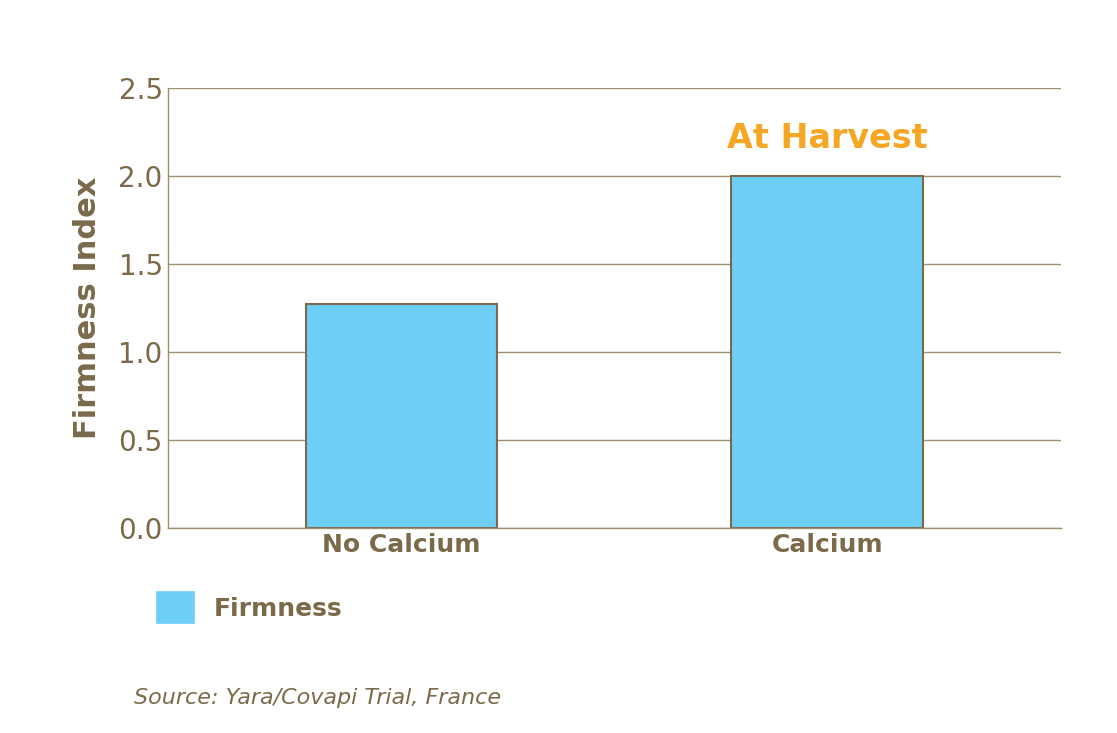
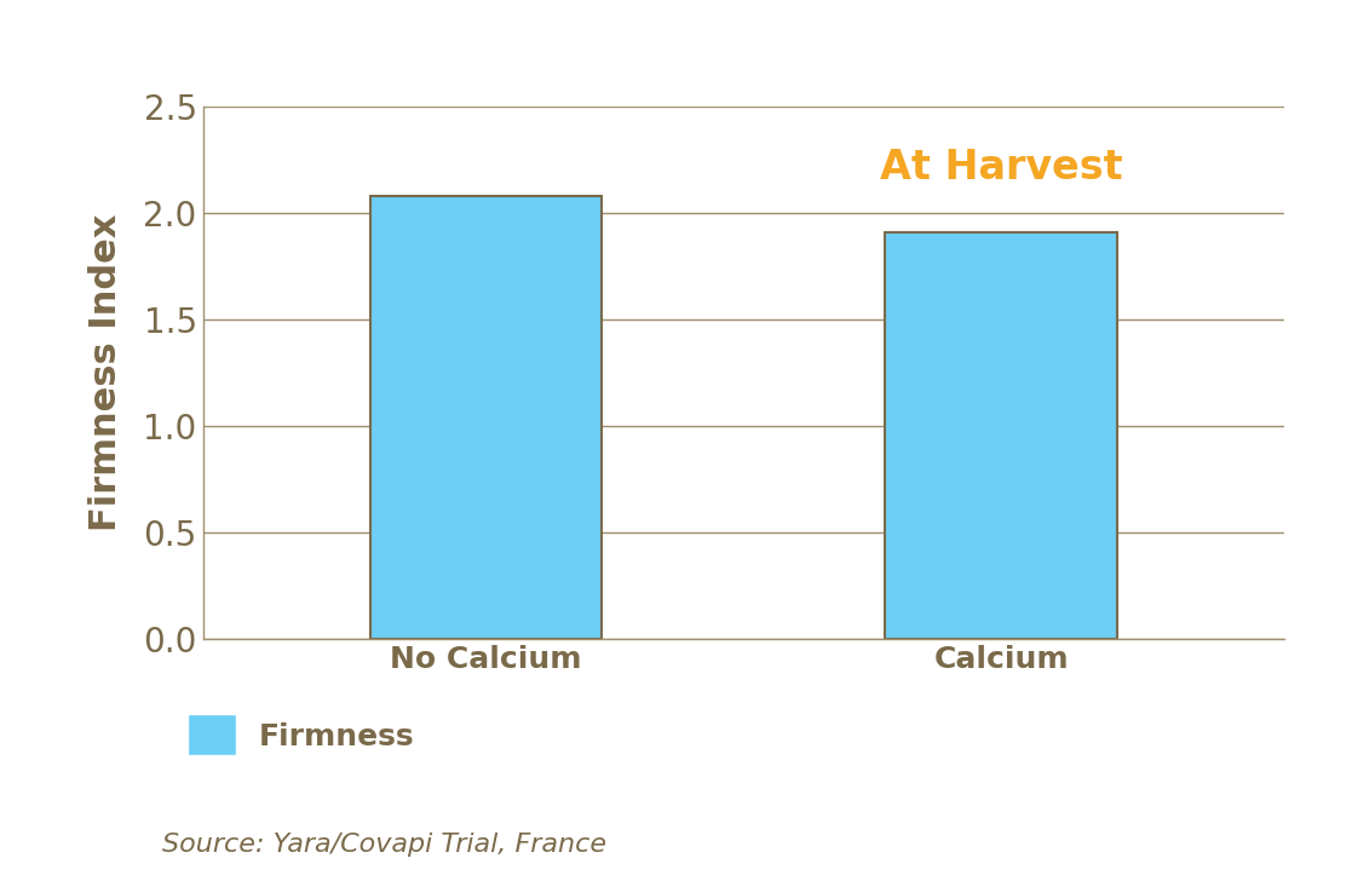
No Calcium: 1.27 -> 2.08
Calcium: 2.00 -> 1.91
